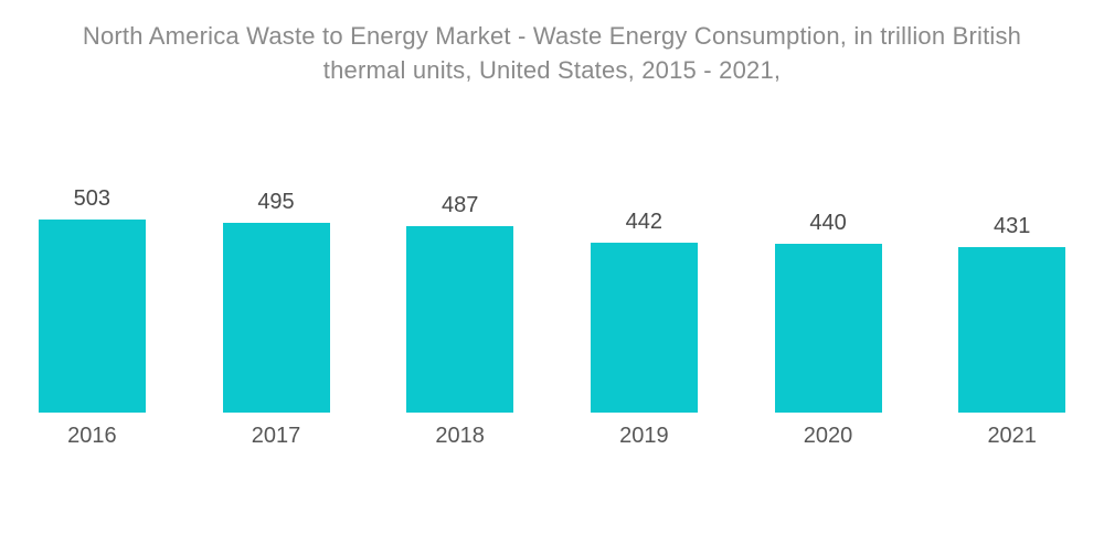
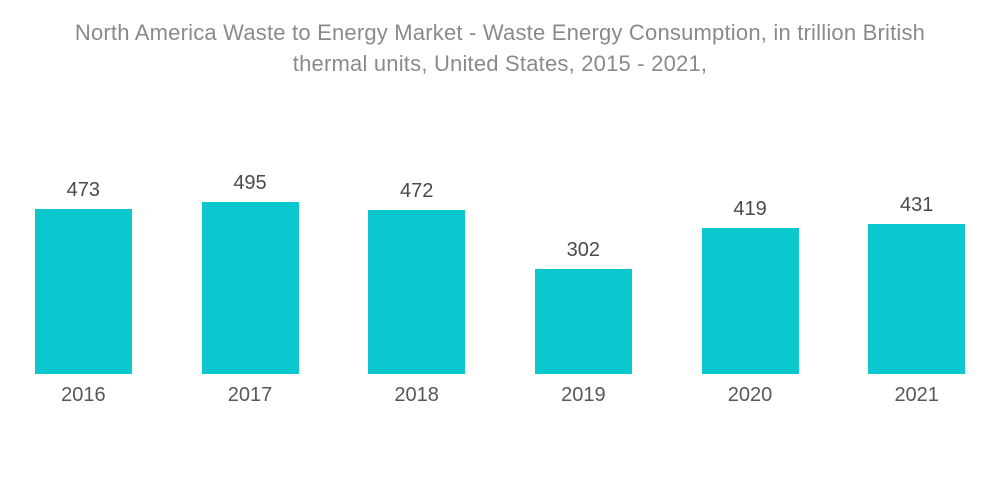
2016: 503 -> 473
2018: 487 -> 472
2019: 442 -> 302
2020: 440 -> 419
